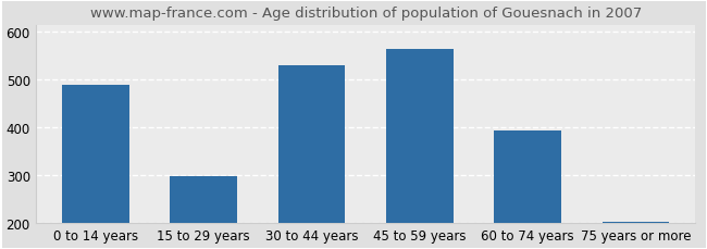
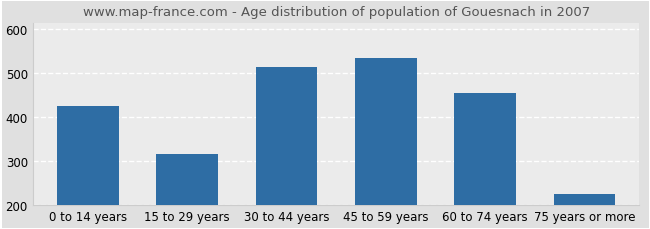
0 to 14 years: 490 -> 425
15 to 29 years: 297 -> 315
30 to 44 years: 530 -> 515
45 to 59 years: 565 -> 535
60 to 74 years: 393 -> 455
75 years or more: 203 -> 225
